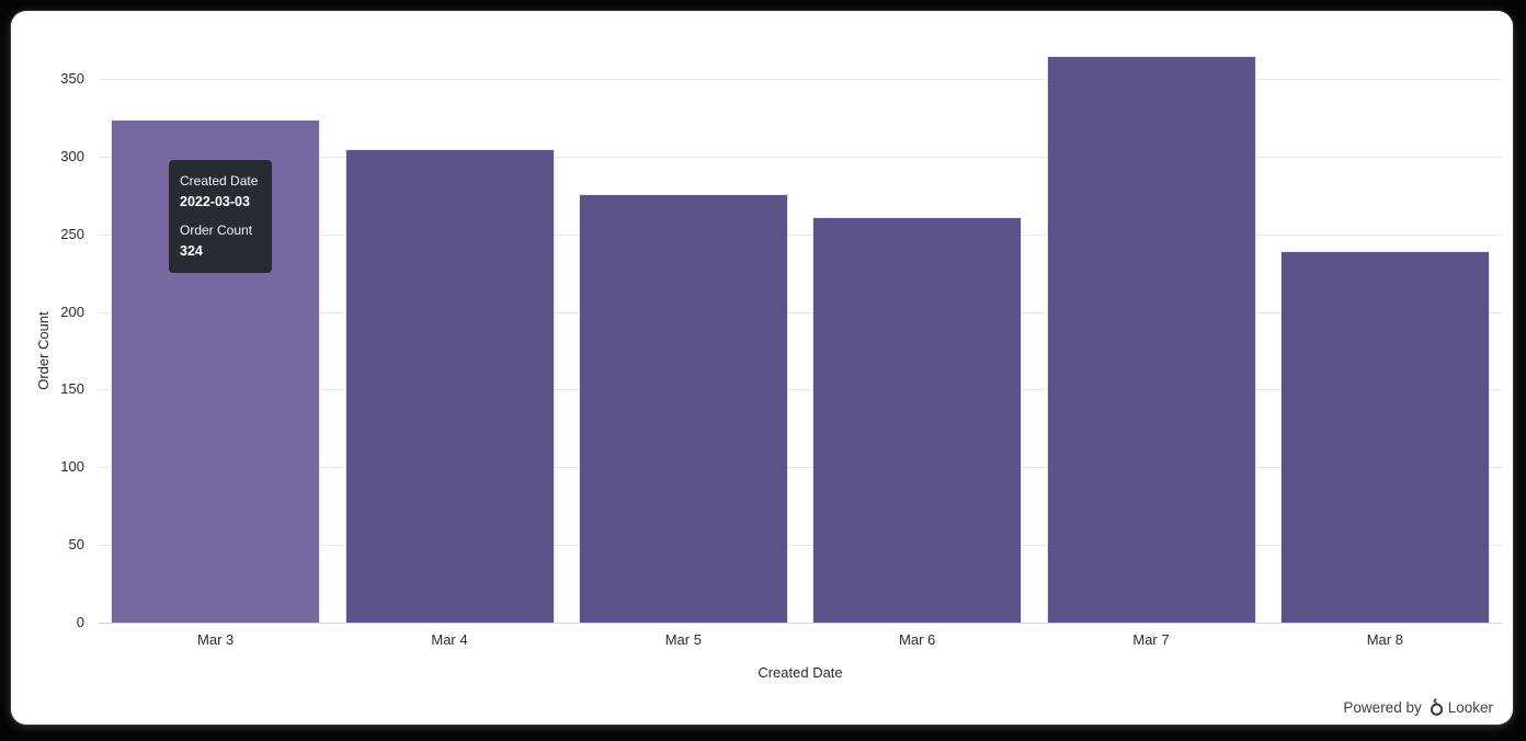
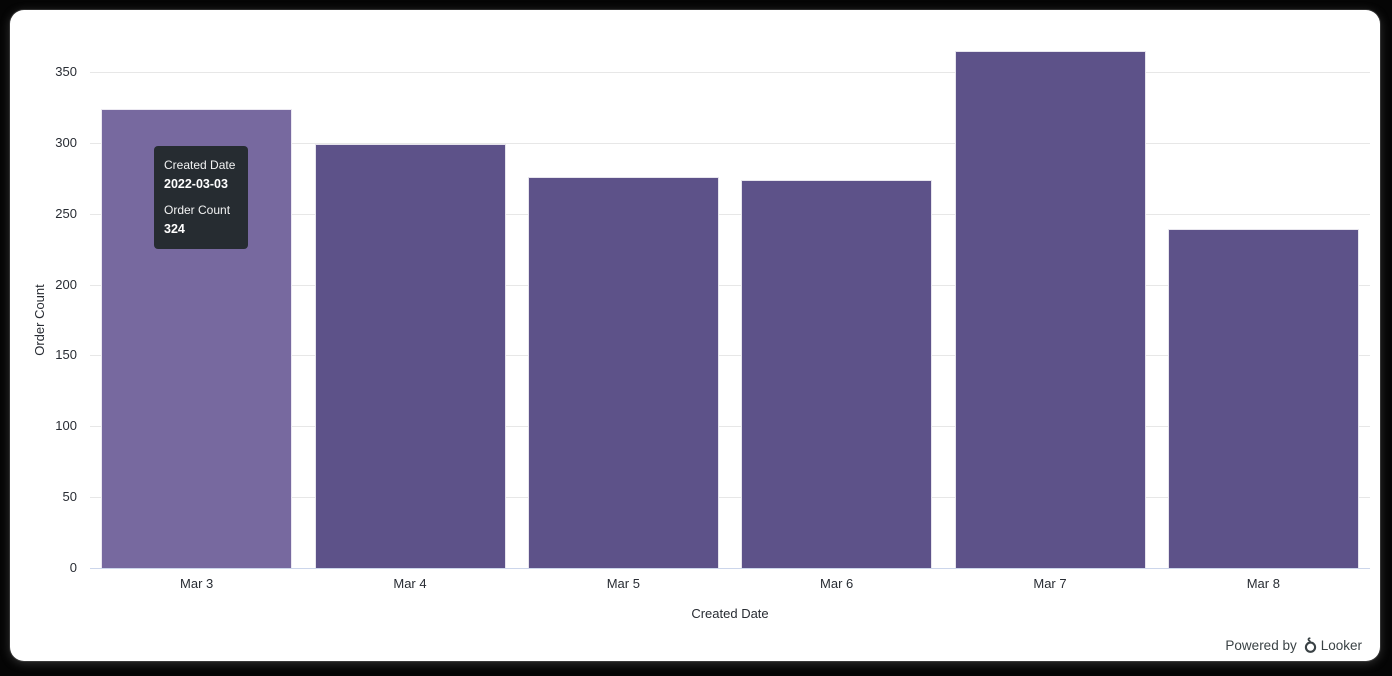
Mar 4: 305 -> 299
Mar 6: 261 -> 274
